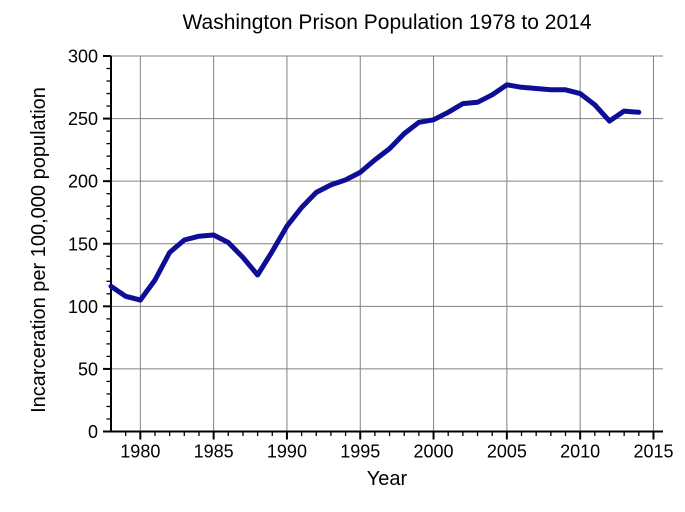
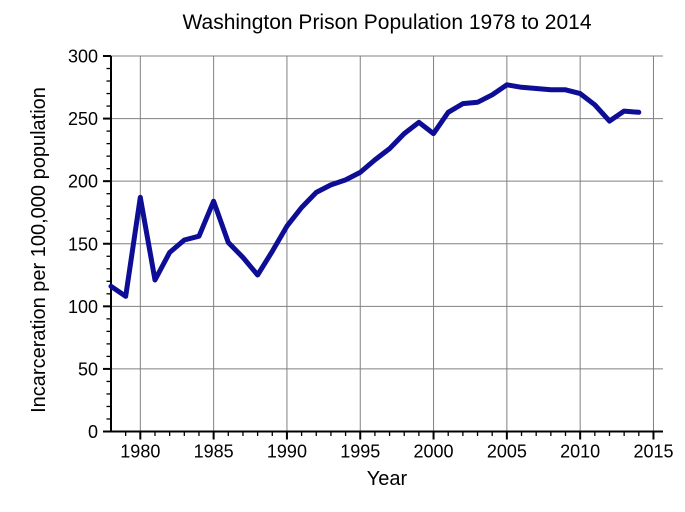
1980: 105 -> 187
1985: 157 -> 184
2000: 249 -> 238
